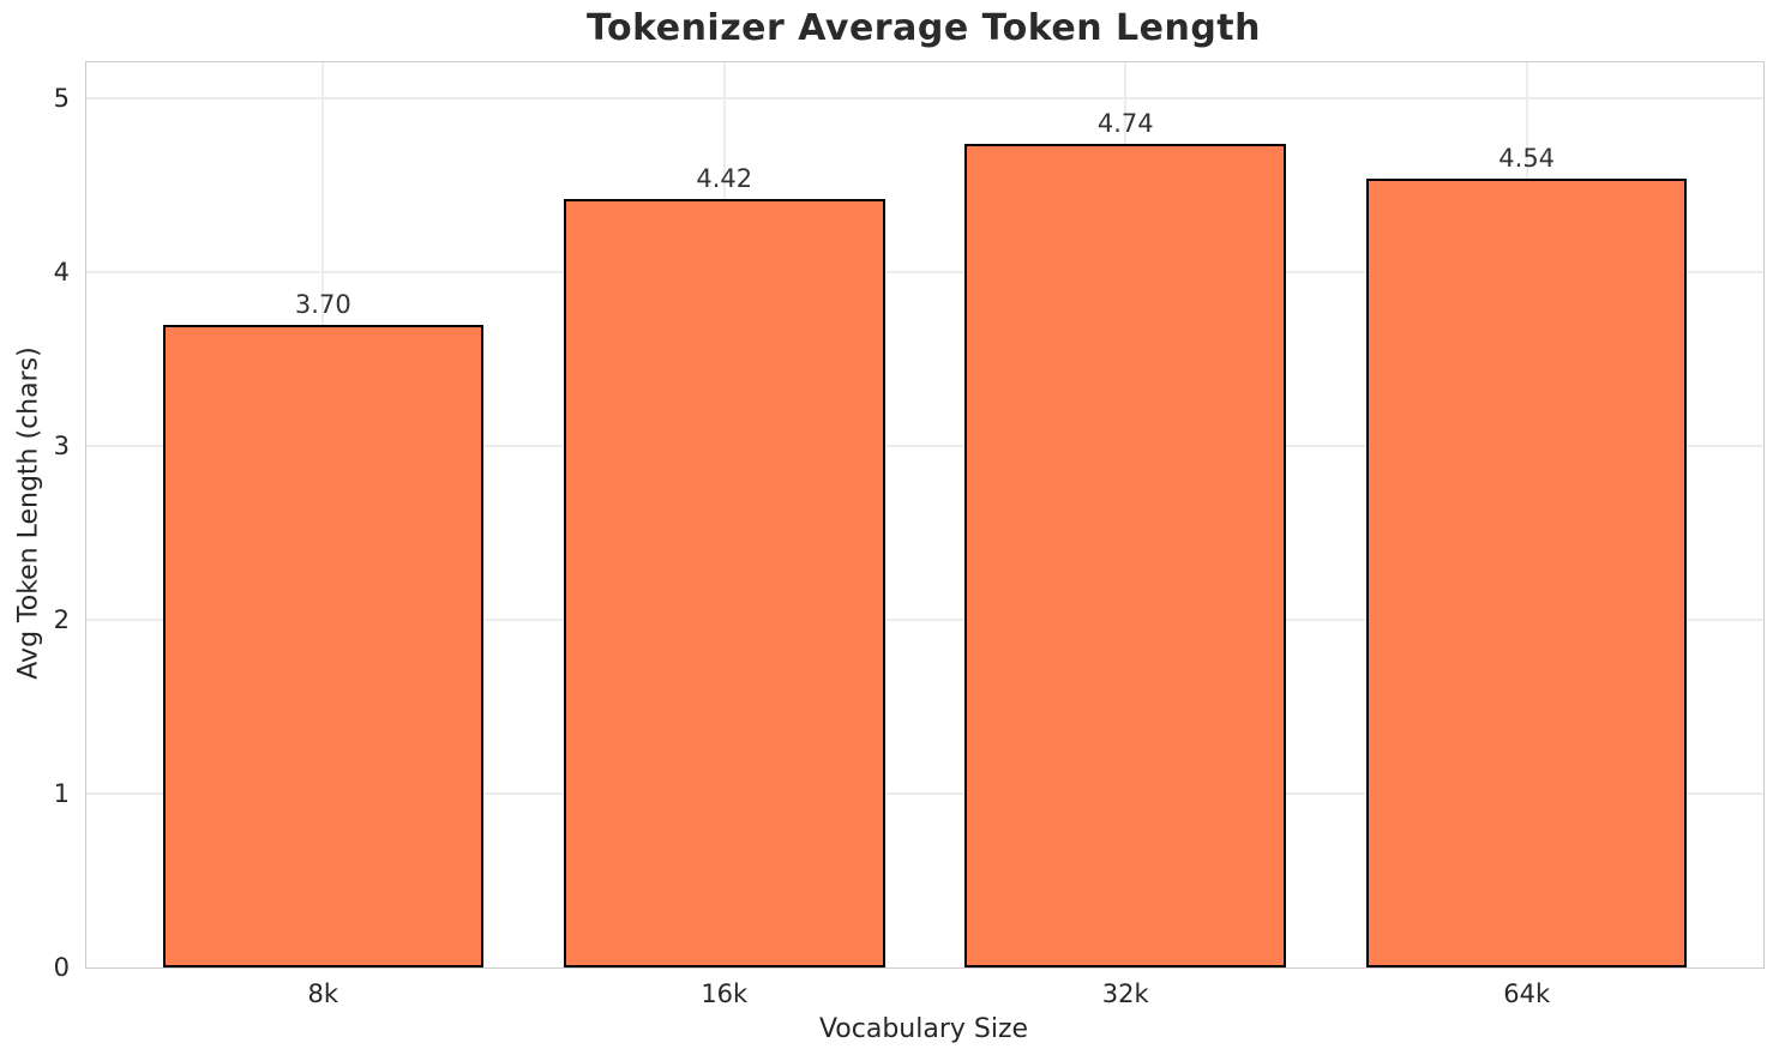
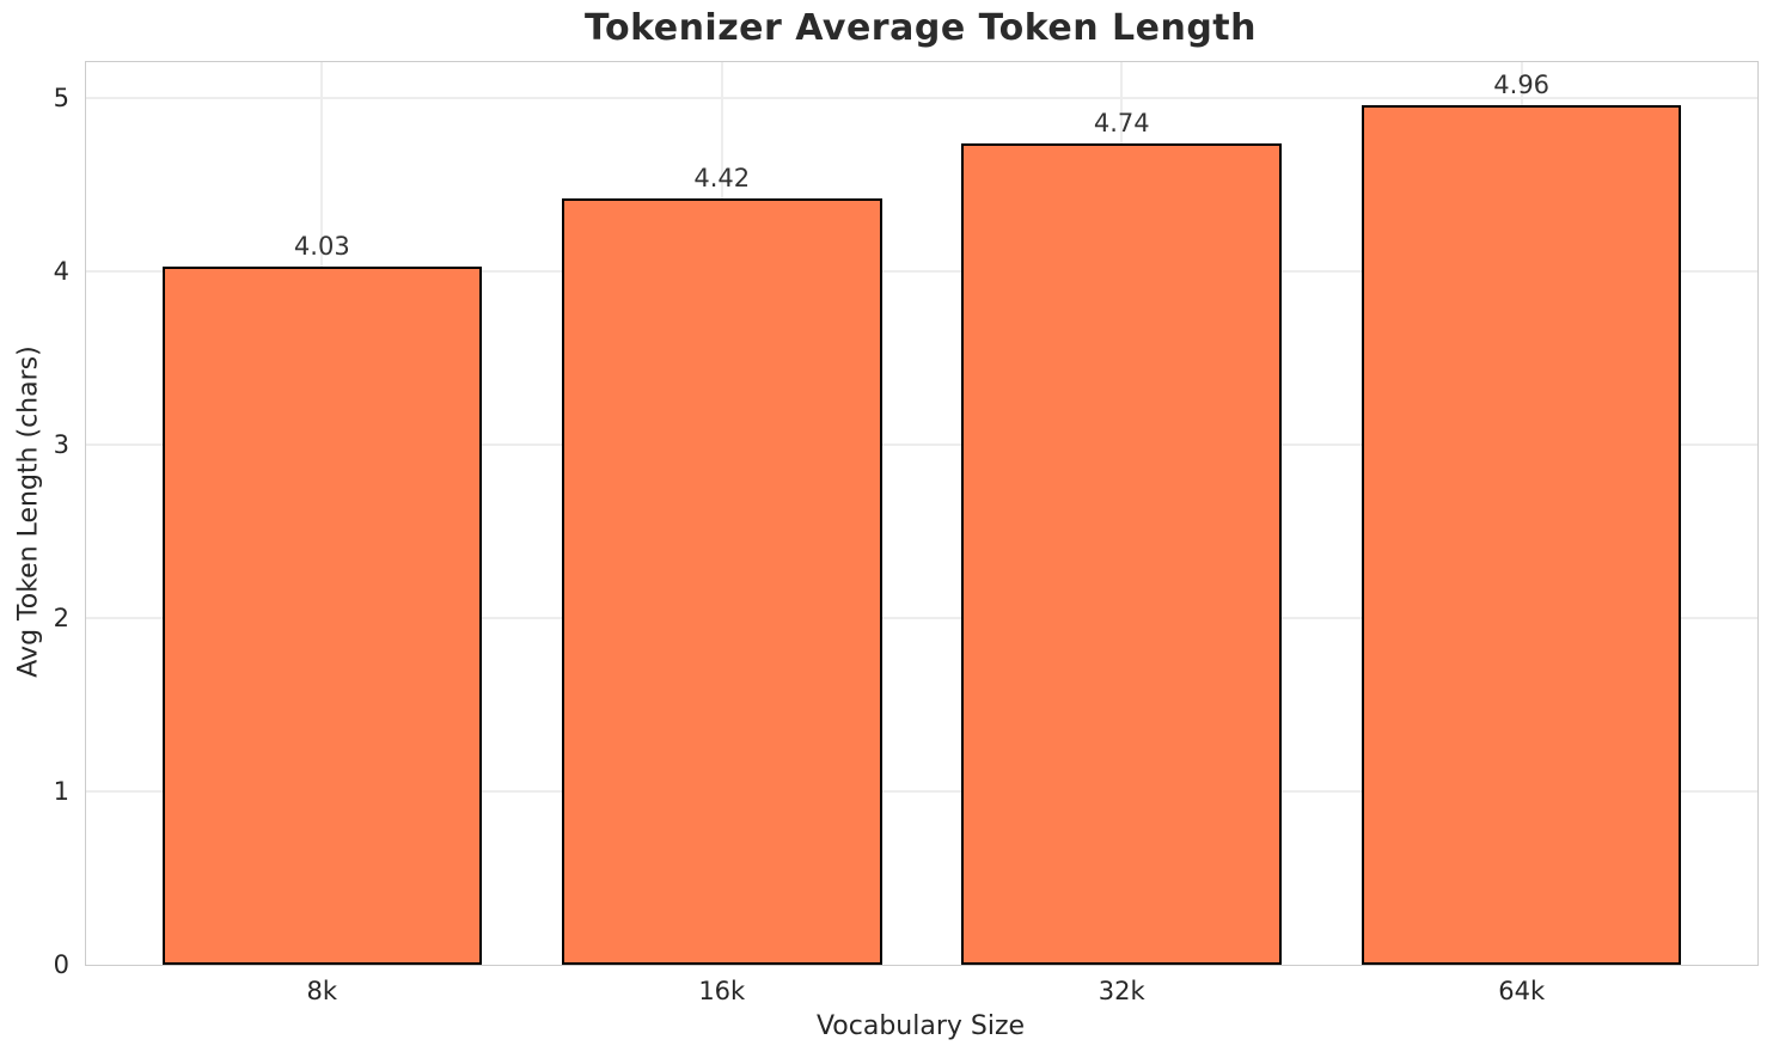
8k: 3.70 -> 4.03
64k: 4.54 -> 4.96
